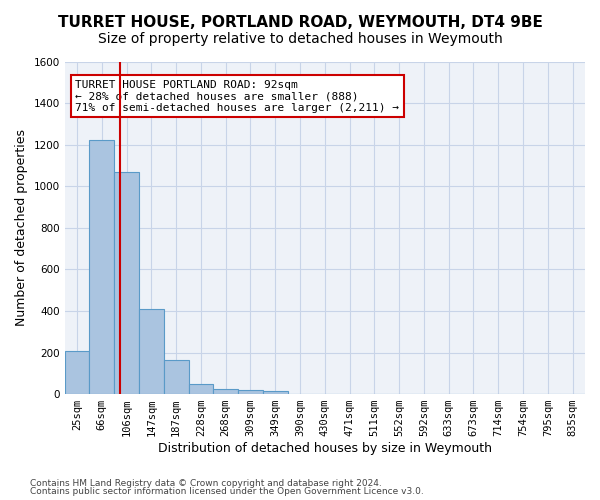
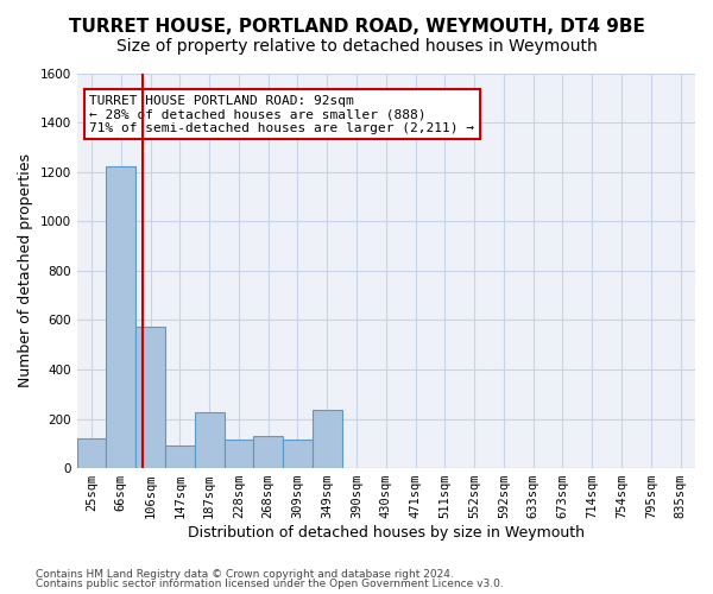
25sqm: 205 -> 120
106sqm: 1070 -> 575
147sqm: 410 -> 90
187sqm: 165 -> 225
228sqm: 50 -> 115
268sqm: 25 -> 130
309sqm: 20 -> 115
349sqm: 15 -> 235
